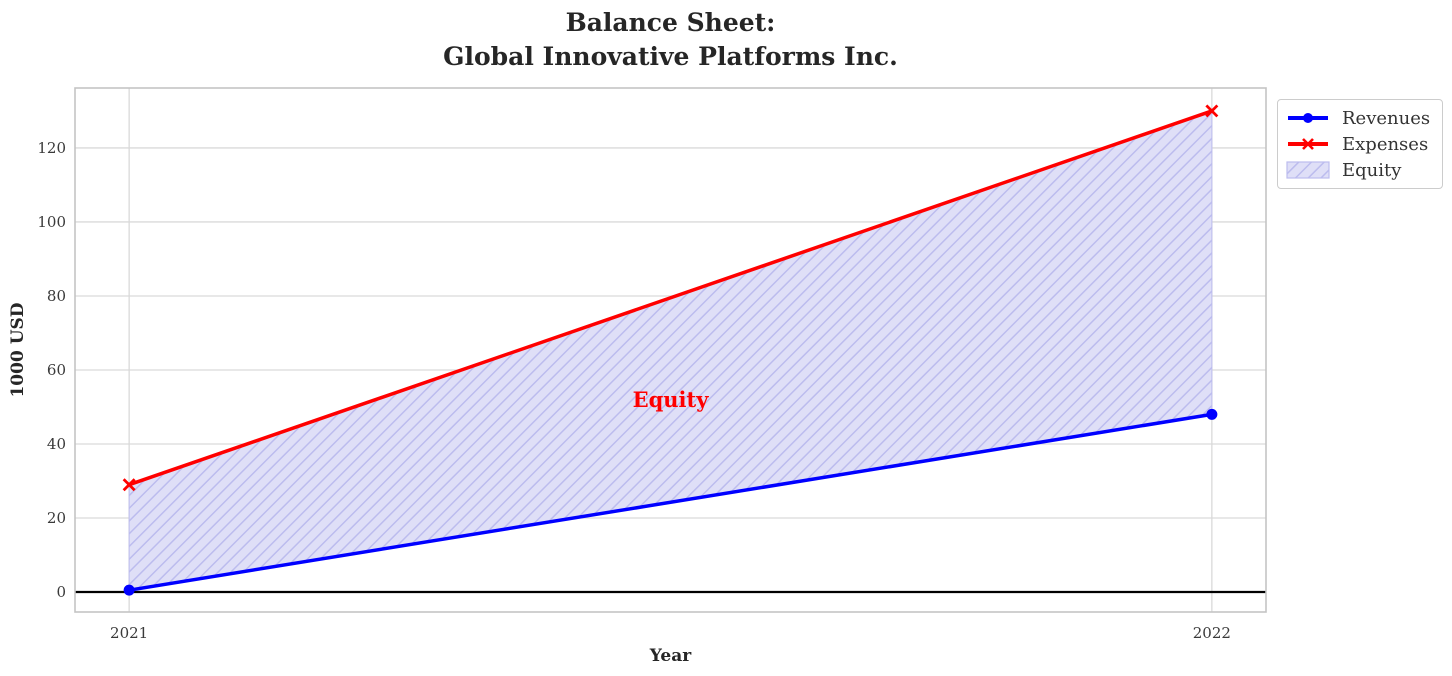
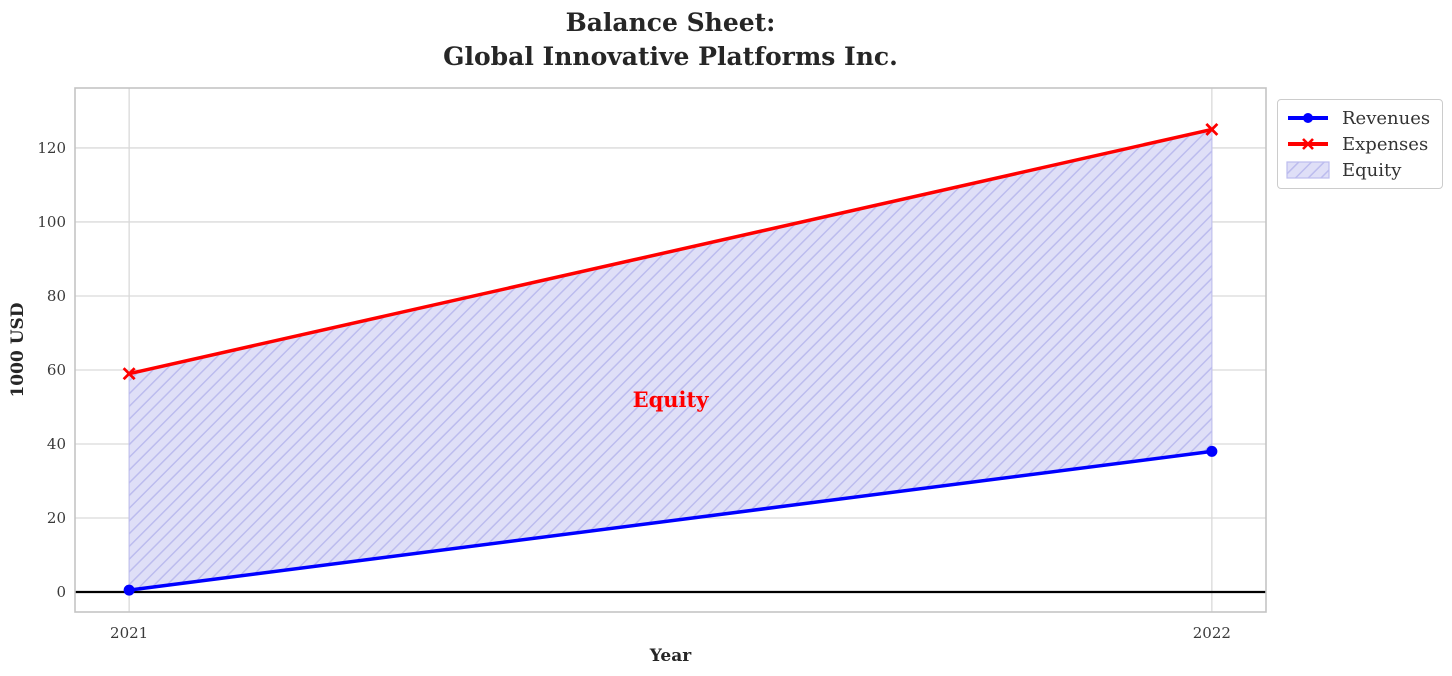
Expenses/2021: 29 -> 59
Revenues/2022: 48 -> 38
Expenses/2022: 130 -> 125
